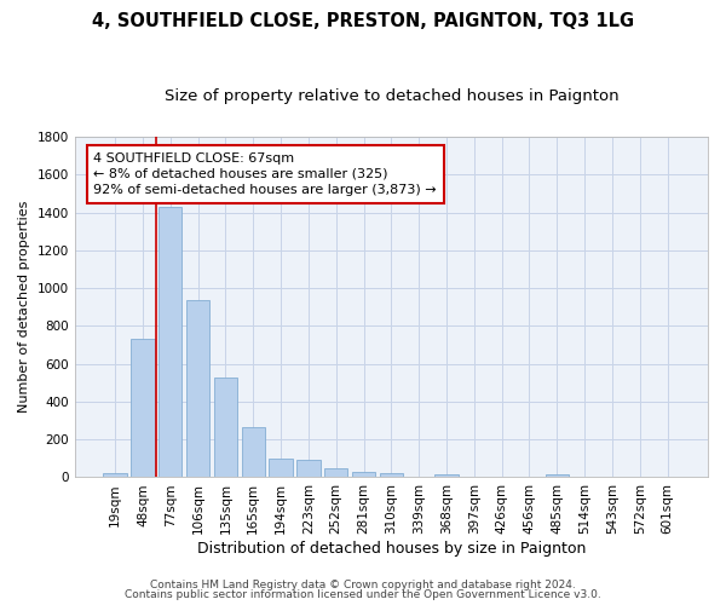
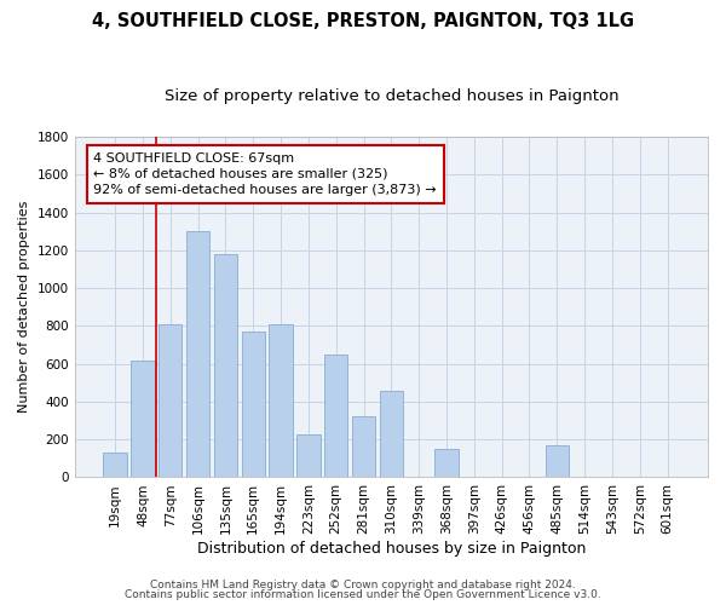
19sqm: 20 -> 130
48sqm: 730 -> 620
77sqm: 1430 -> 810
106sqm: 940 -> 1300
135sqm: 530 -> 1180
165sqm: 260 -> 770
194sqm: 100 -> 810
223sqm: 90 -> 230
252sqm: 50 -> 650
281sqm: 30 -> 320
310sqm: 20 -> 460
368sqm: 20 -> 150
485sqm: 20 -> 170
